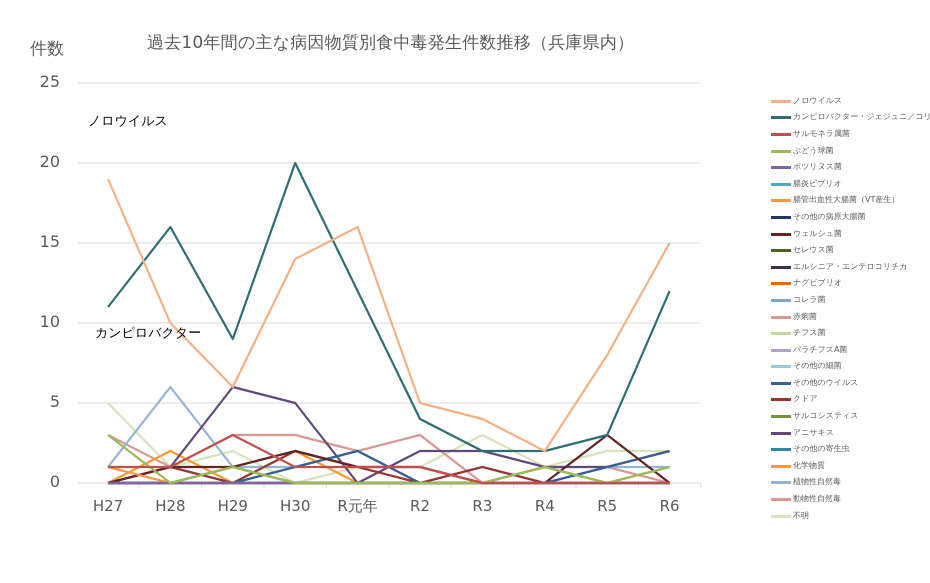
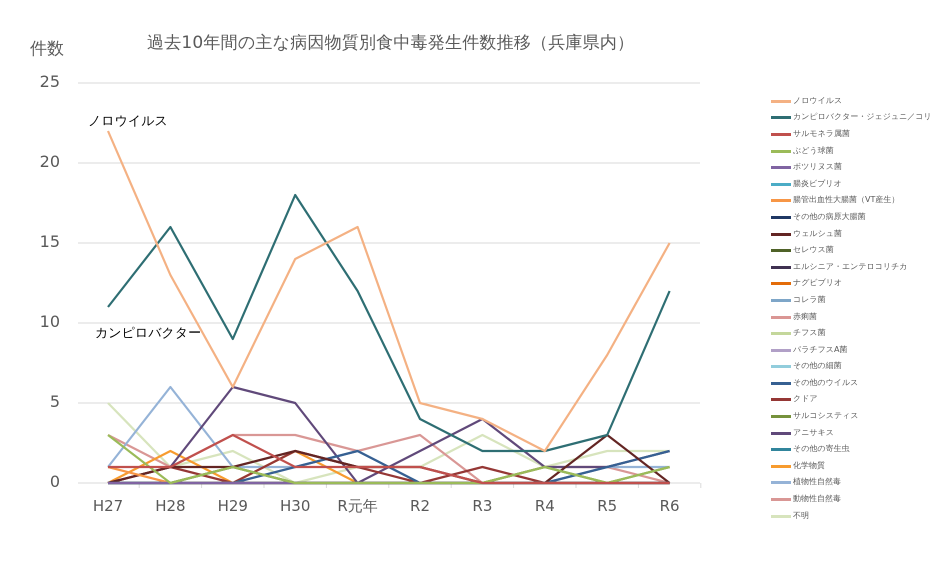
ノロウイルス/H27: 19 -> 22
ノロウイルス/H28: 10 -> 13
カンピロバクター・ジェジュニ／コリ/H30: 20 -> 18
アニサキス/R3: 2 -> 4
